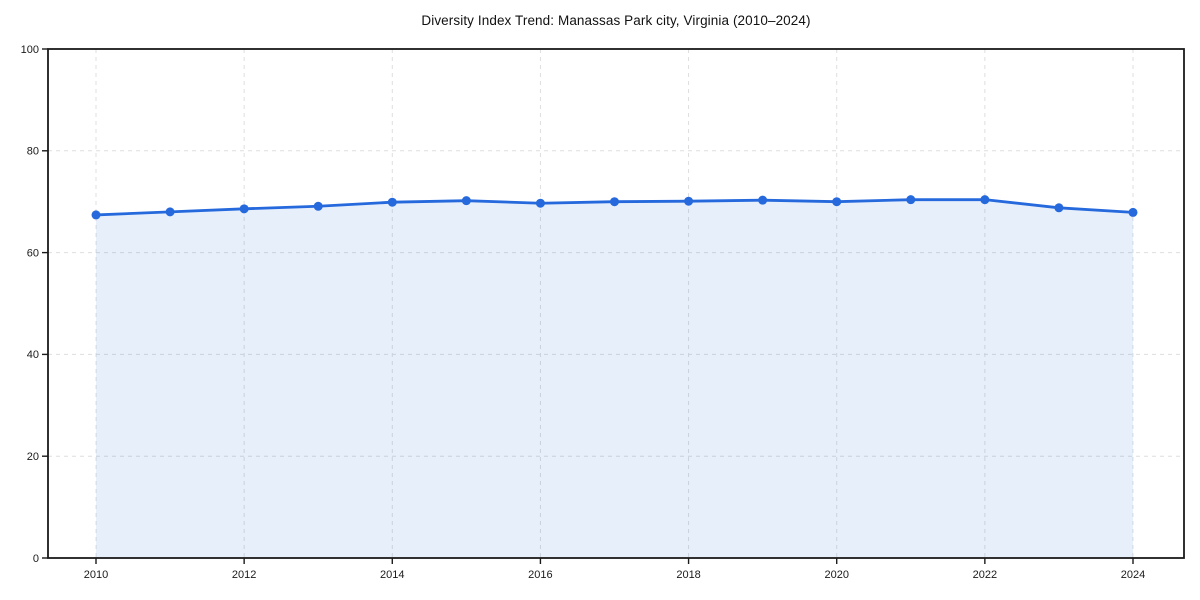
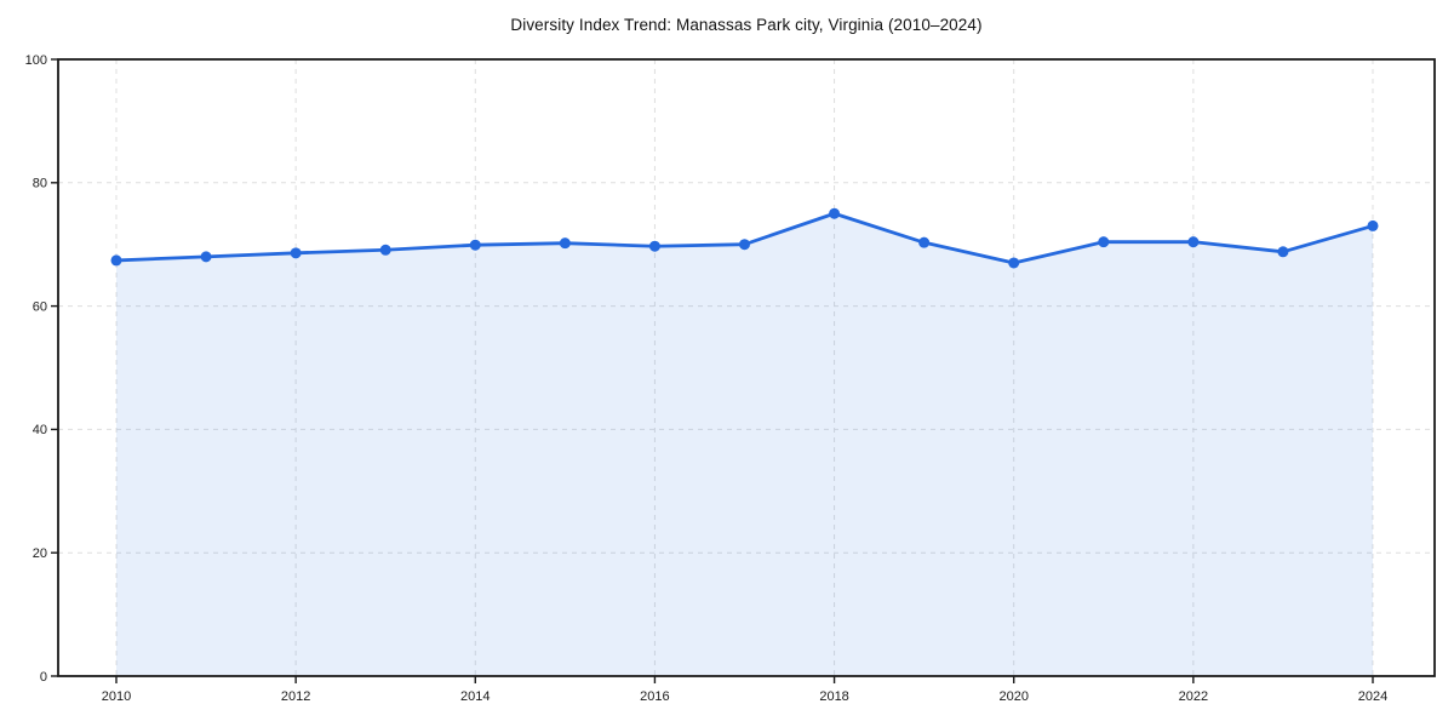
2018: 70 -> 75
2020: 70 -> 67
2024: 68 -> 73
